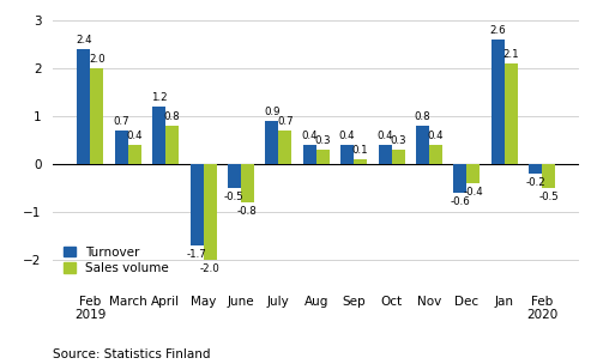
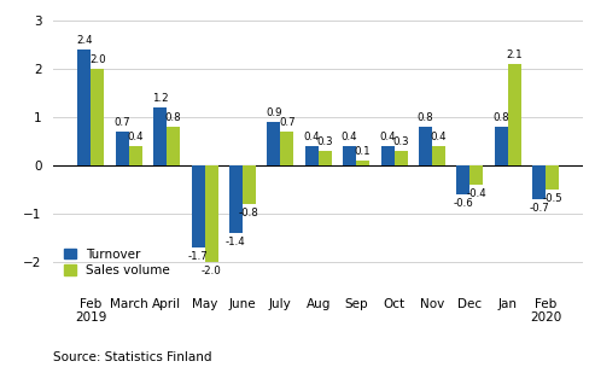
Turnover/June: -0.5 -> -1.4
Turnover/Jan: 2.6 -> 0.8
Turnover/Feb 2020: -0.2 -> -0.7
